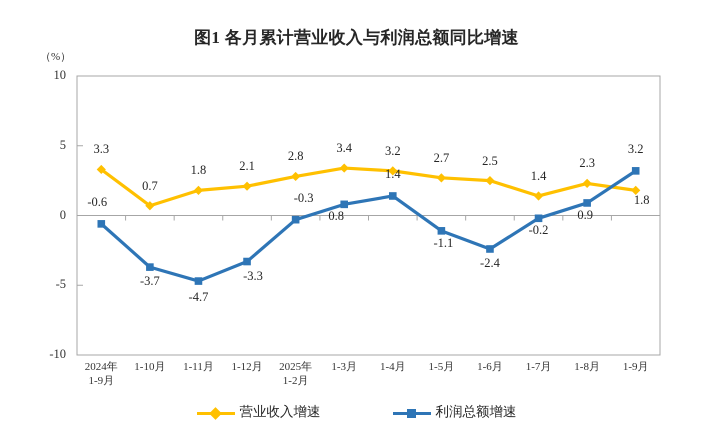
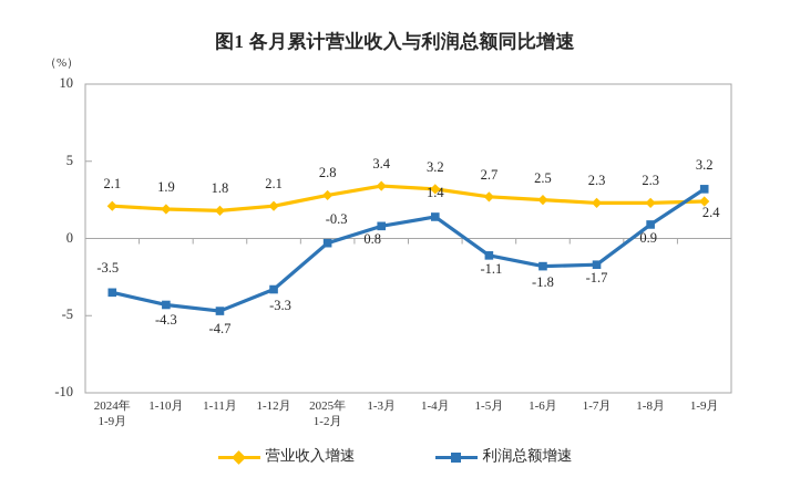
营业收入增速/2024年 1-9月: 3.3 -> 2.1
利润总额增速/2024年 1-9月: -0.6 -> -3.5
营业收入增速/1-10月: 0.7 -> 1.9
利润总额增速/1-10月: -3.7 -> -4.3
利润总额增速/1-6月: -2.4 -> -1.8
营业收入增速/1-7月: 1.4 -> 2.3
利润总额增速/1-7月: -0.2 -> -1.7
营业收入增速/1-9月: 1.8 -> 2.4
